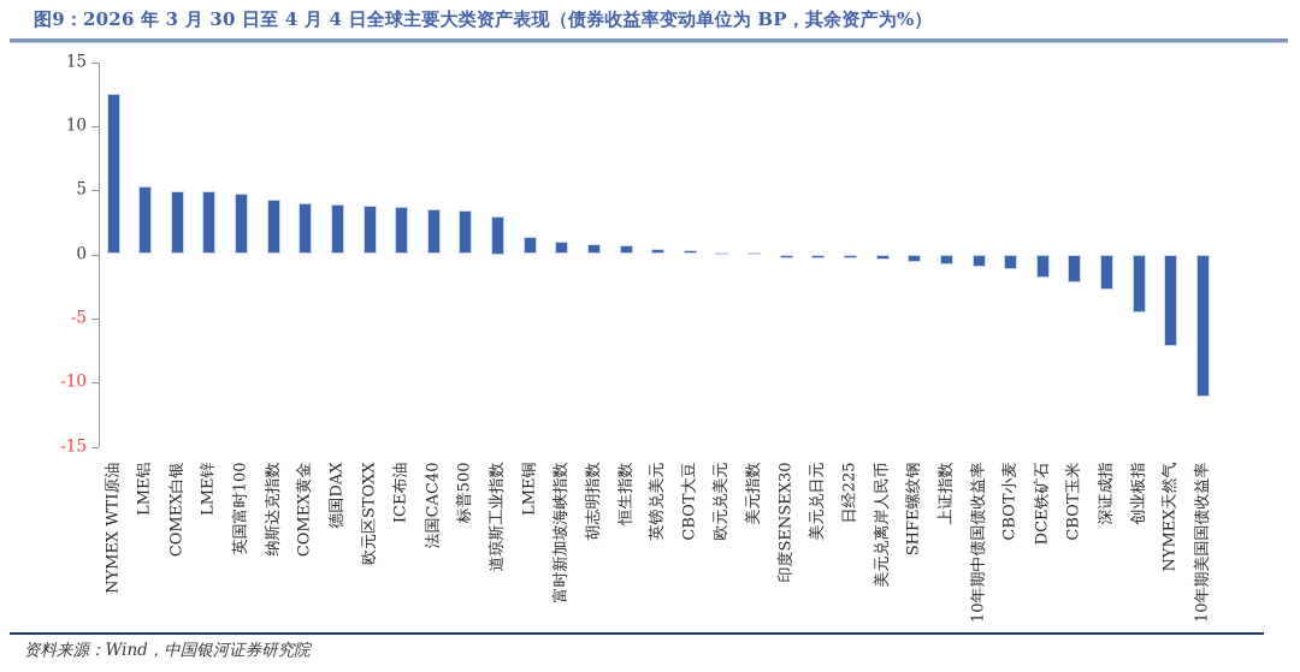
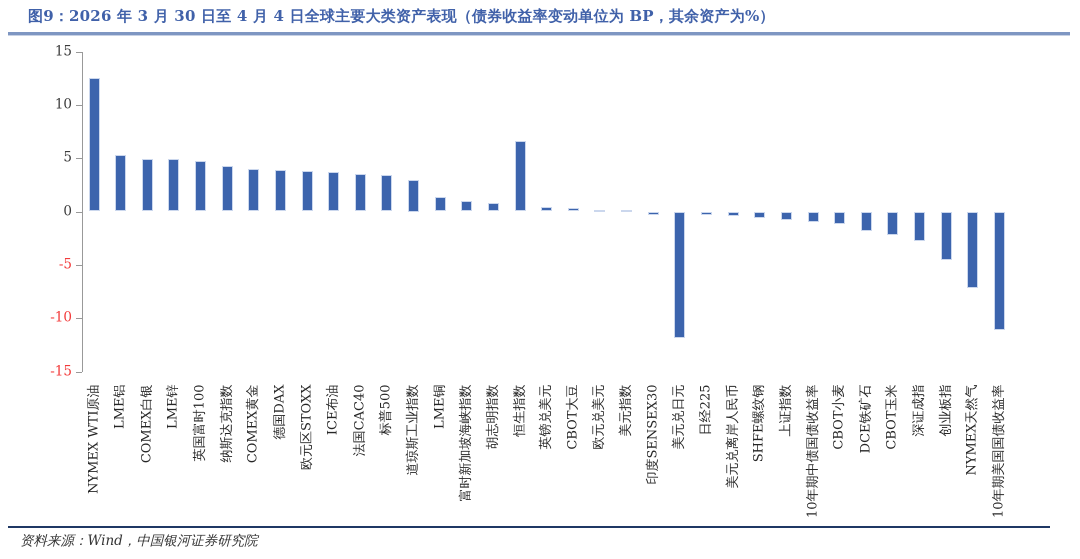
恒生指数: 0.7 -> 6.6
美元兑日元: -0.3 -> -11.9
